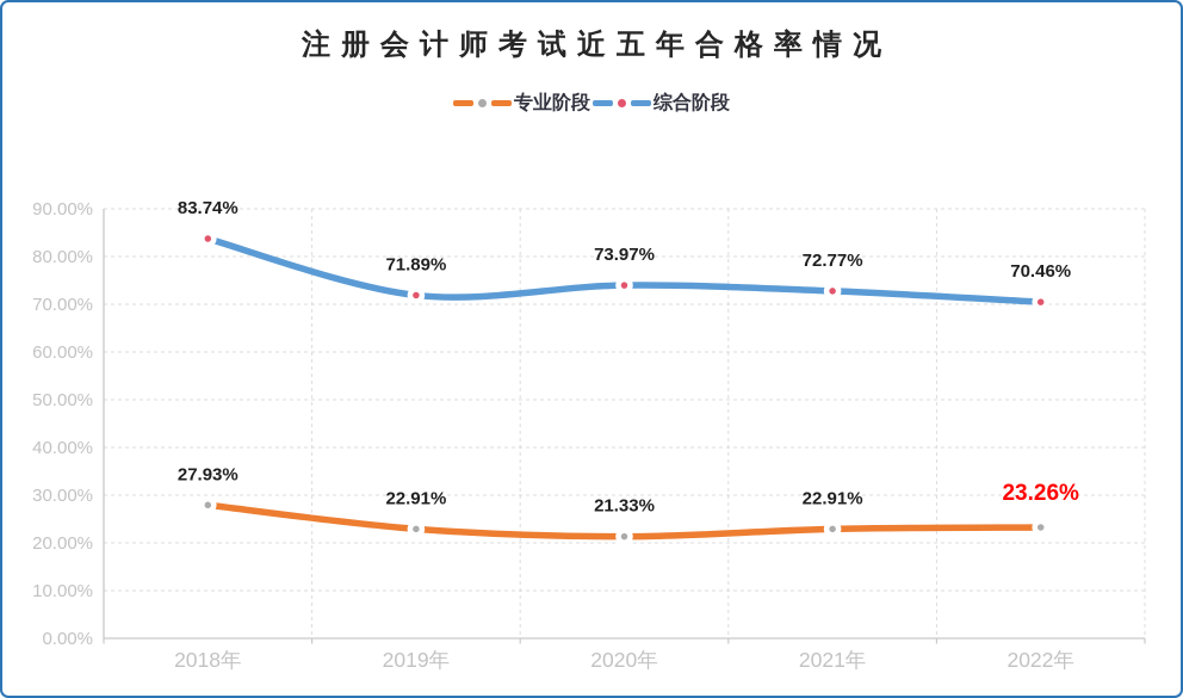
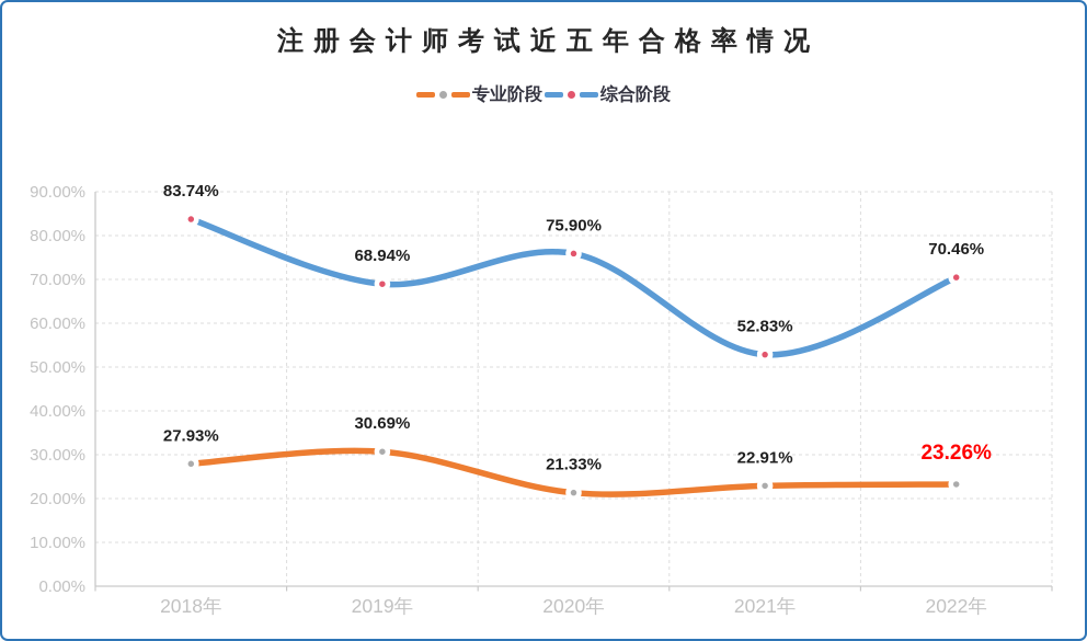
专业阶段/2019年: 22.91% -> 30.69%
综合阶段/2019年: 71.89% -> 68.94%
综合阶段/2020年: 73.97% -> 75.90%
综合阶段/2021年: 72.77% -> 52.83%
